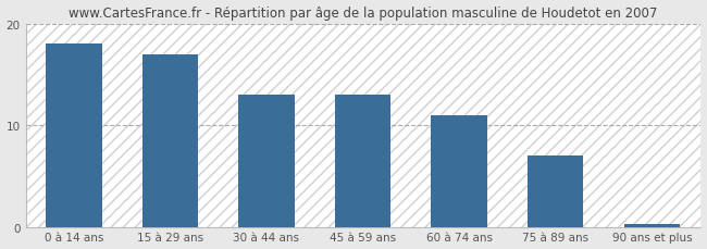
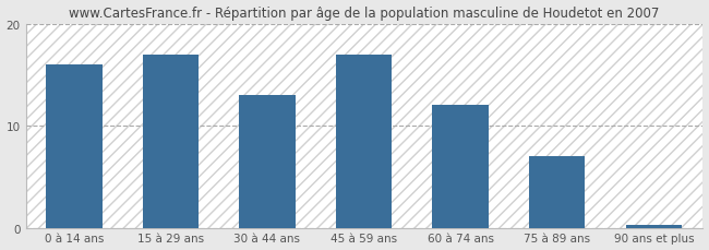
0 à 14 ans: 18.0 -> 16.0
45 à 59 ans: 13.0 -> 17.0
60 à 74 ans: 11.0 -> 12.0
